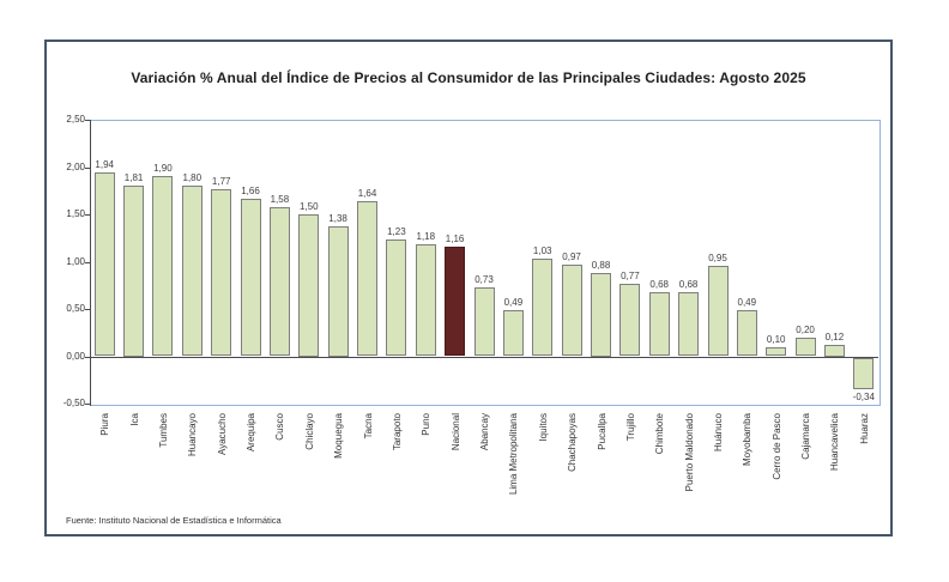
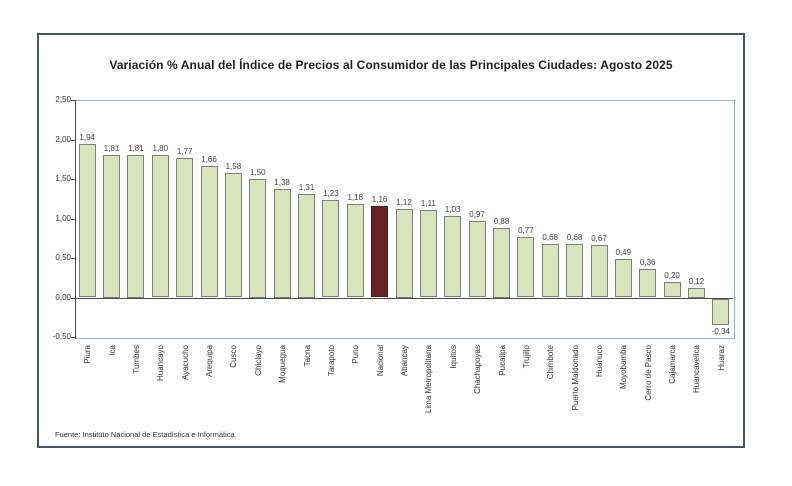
Tumbes: 1,90 -> 1,81
Tacna: 1,64 -> 1,31
Abancay: 0,73 -> 1,12
Lima Metropolitana: 0,49 -> 1,11
Huánuco: 0,95 -> 0,67
Cerro de Pasco: 0,10 -> 0,36
